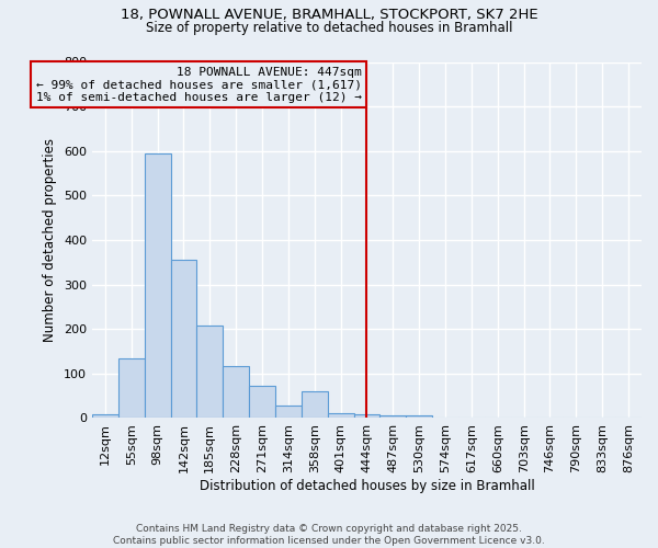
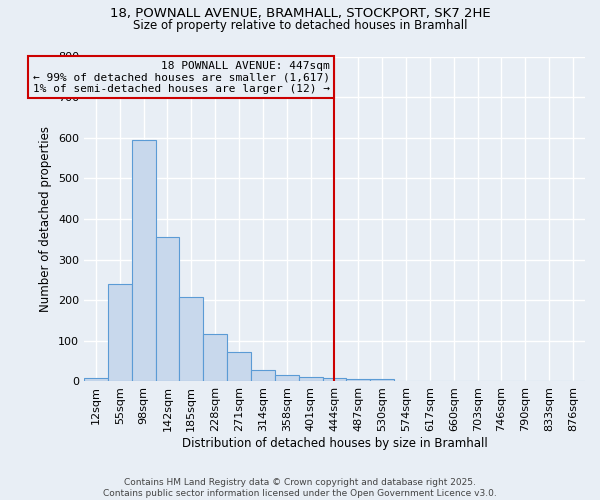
55sqm: 135 -> 240
358sqm: 60 -> 15
